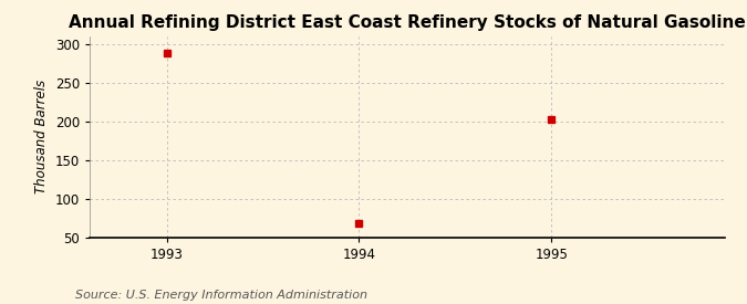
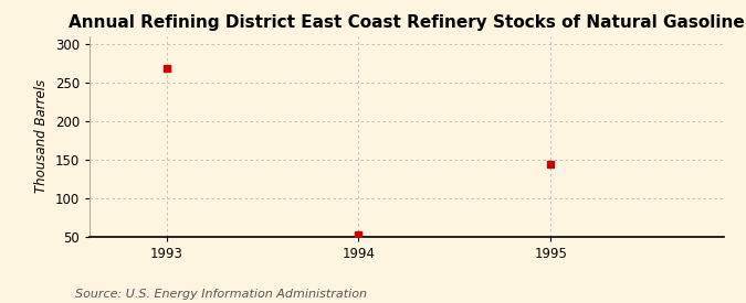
1993: 288 -> 268
1994: 68 -> 52
1995: 202 -> 144
